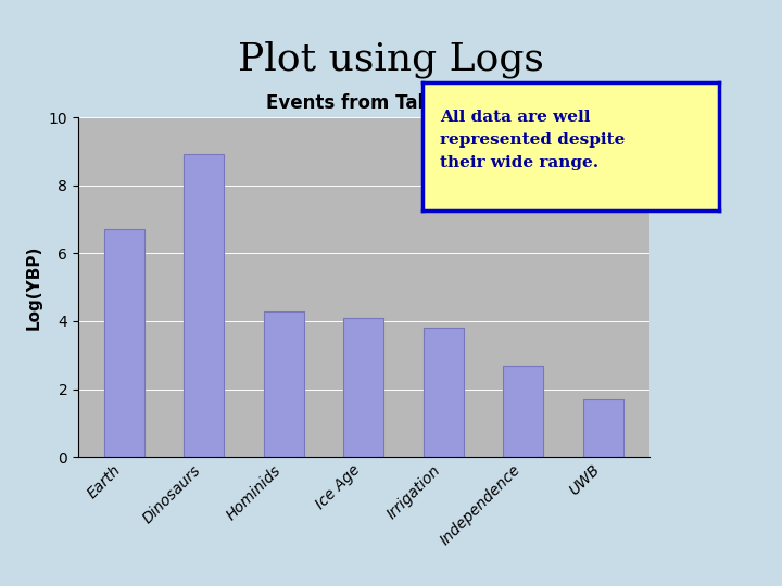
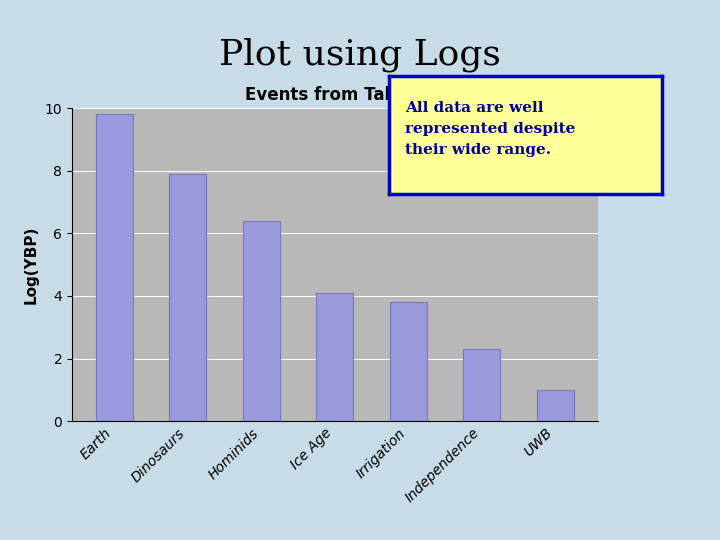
Earth: 6.7 -> 9.8
Dinosaurs: 8.9 -> 7.9
Hominids: 4.3 -> 6.4
Independence: 2.7 -> 2.3
UWB: 1.7 -> 1.0
